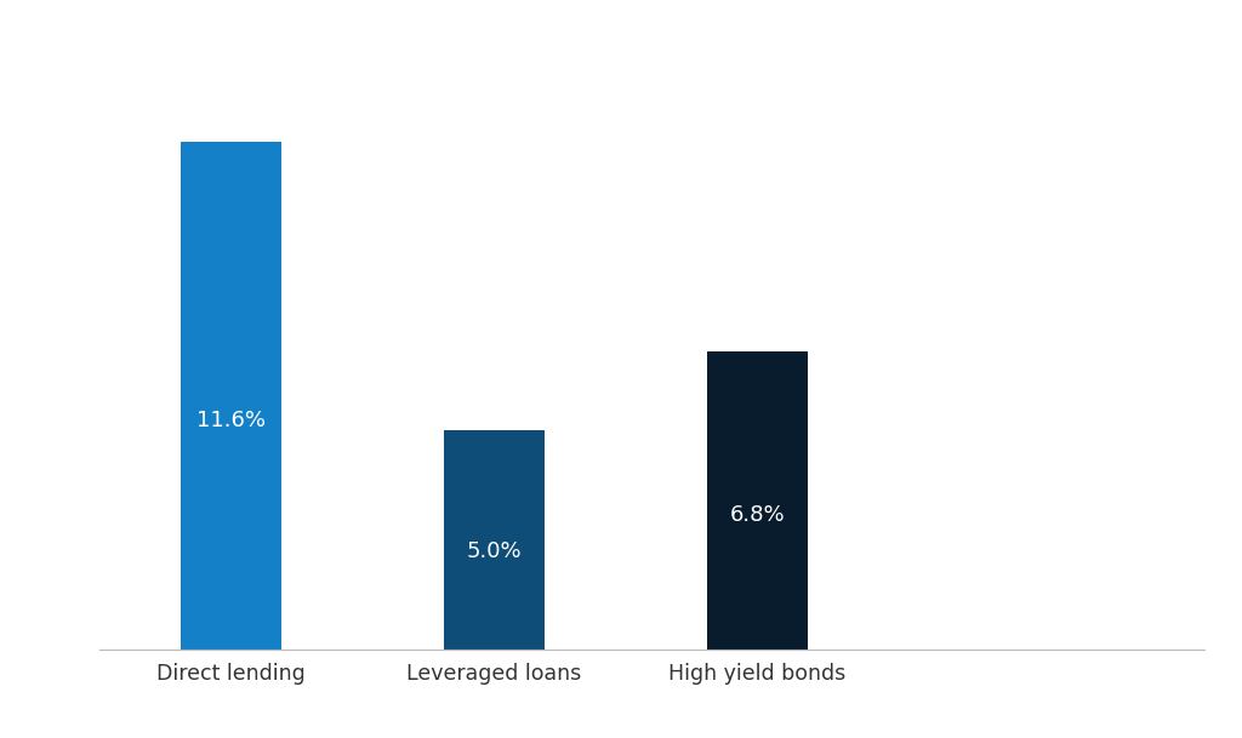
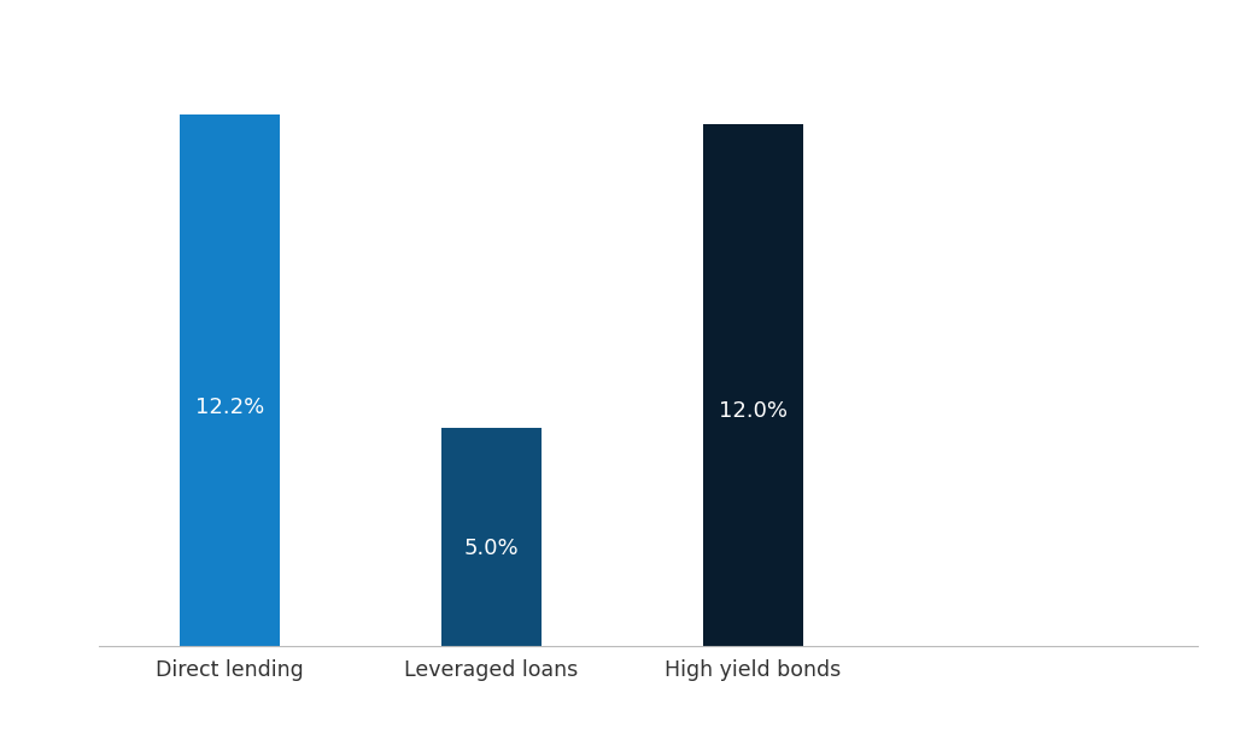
Direct lending: 11.6% -> 12.2%
High yield bonds: 6.8% -> 12.0%
